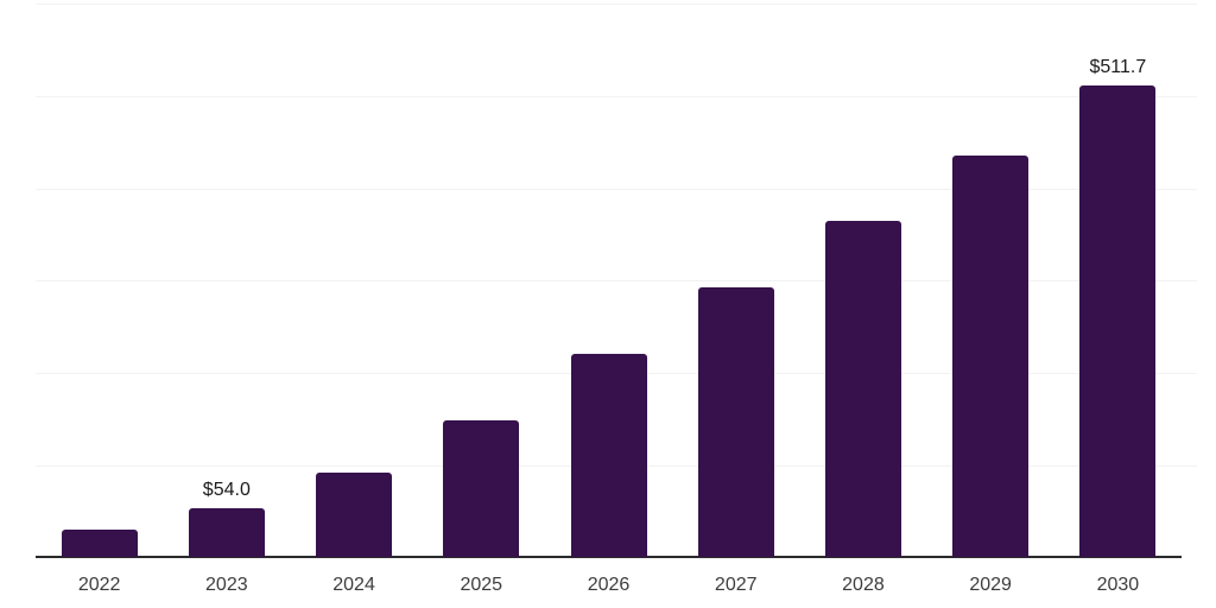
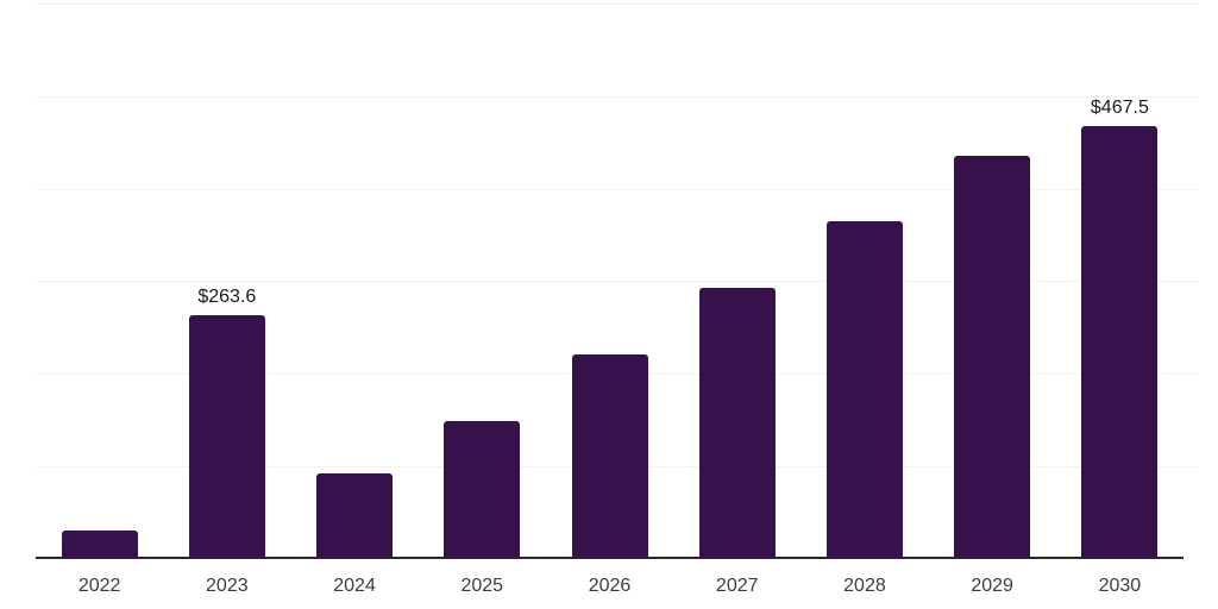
2023: $54.0 -> $263.6
2030: $511.7 -> $467.5
